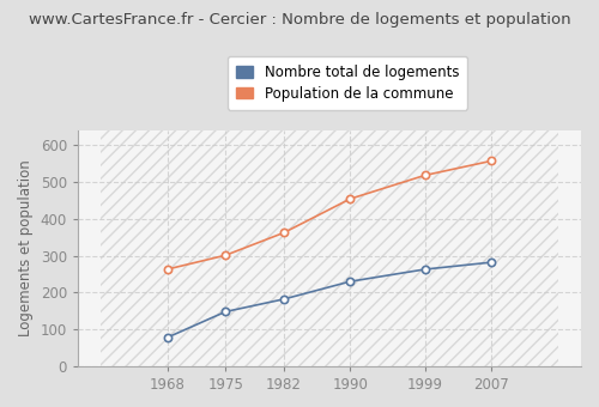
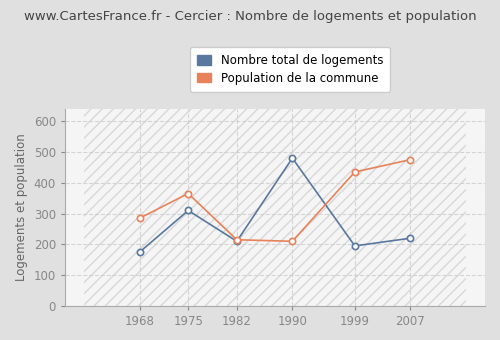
Nombre total de logements/1968: 78 -> 175
Population de la commune/1968: 263 -> 285
Nombre total de logements/1975: 148 -> 310
Population de la commune/1975: 301 -> 365
Nombre total de logements/1982: 182 -> 210
Population de la commune/1982: 362 -> 215
Nombre total de logements/1990: 230 -> 480
Population de la commune/1990: 454 -> 210
Nombre total de logements/1999: 263 -> 195
Population de la commune/1999: 518 -> 435
Nombre total de logements/2007: 282 -> 220
Population de la commune/2007: 557 -> 475
